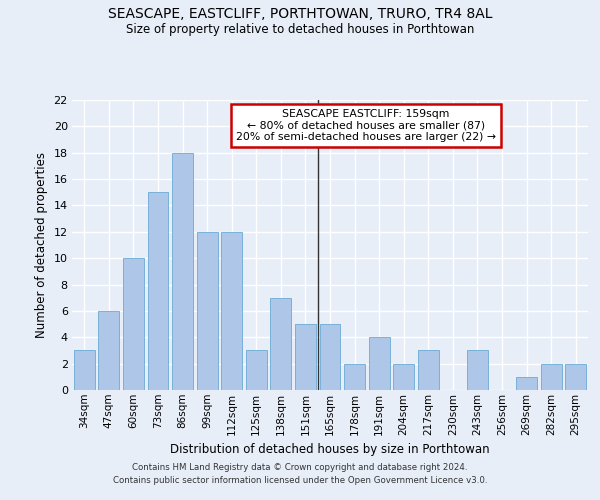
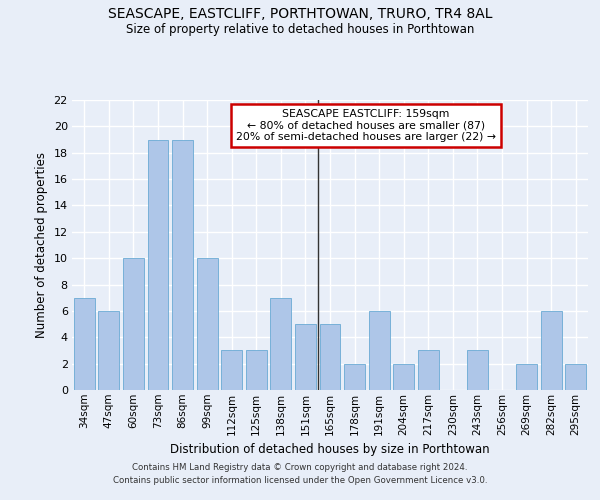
34sqm: 3 -> 7
73sqm: 15 -> 19
86sqm: 18 -> 19
99sqm: 12 -> 10
112sqm: 12 -> 3
191sqm: 4 -> 6
269sqm: 1 -> 2
282sqm: 2 -> 6
